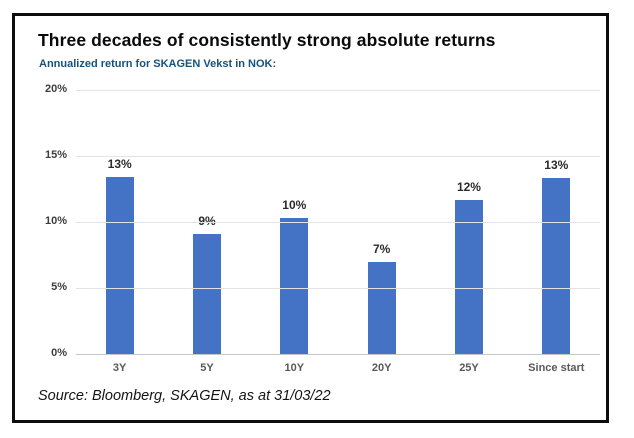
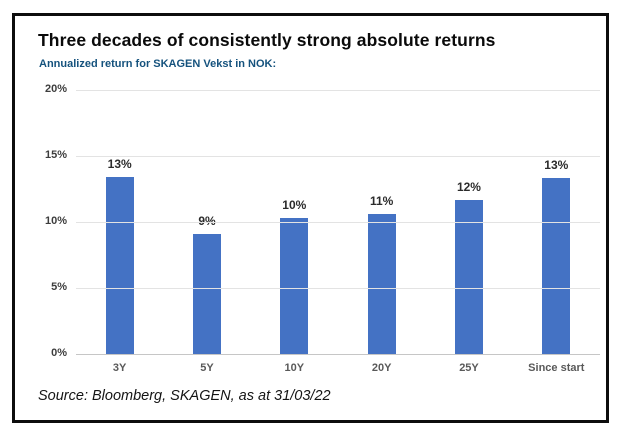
20Y: 7% -> 11%
